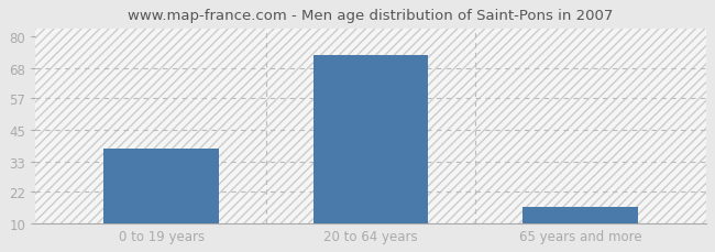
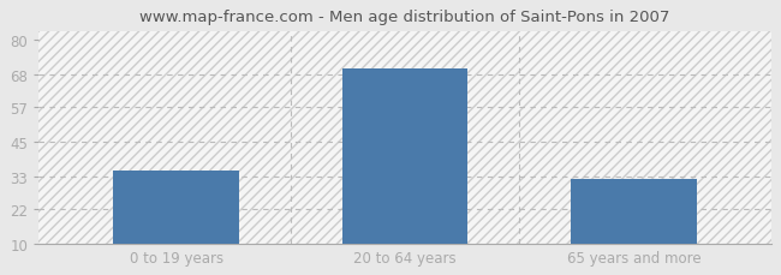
0 to 19 years: 38 -> 35
20 to 64 years: 73 -> 70
65 years and more: 16 -> 32
